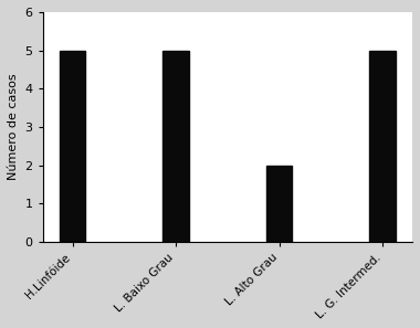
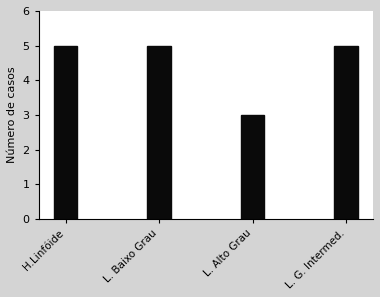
L. Alto Grau: 2 -> 3
